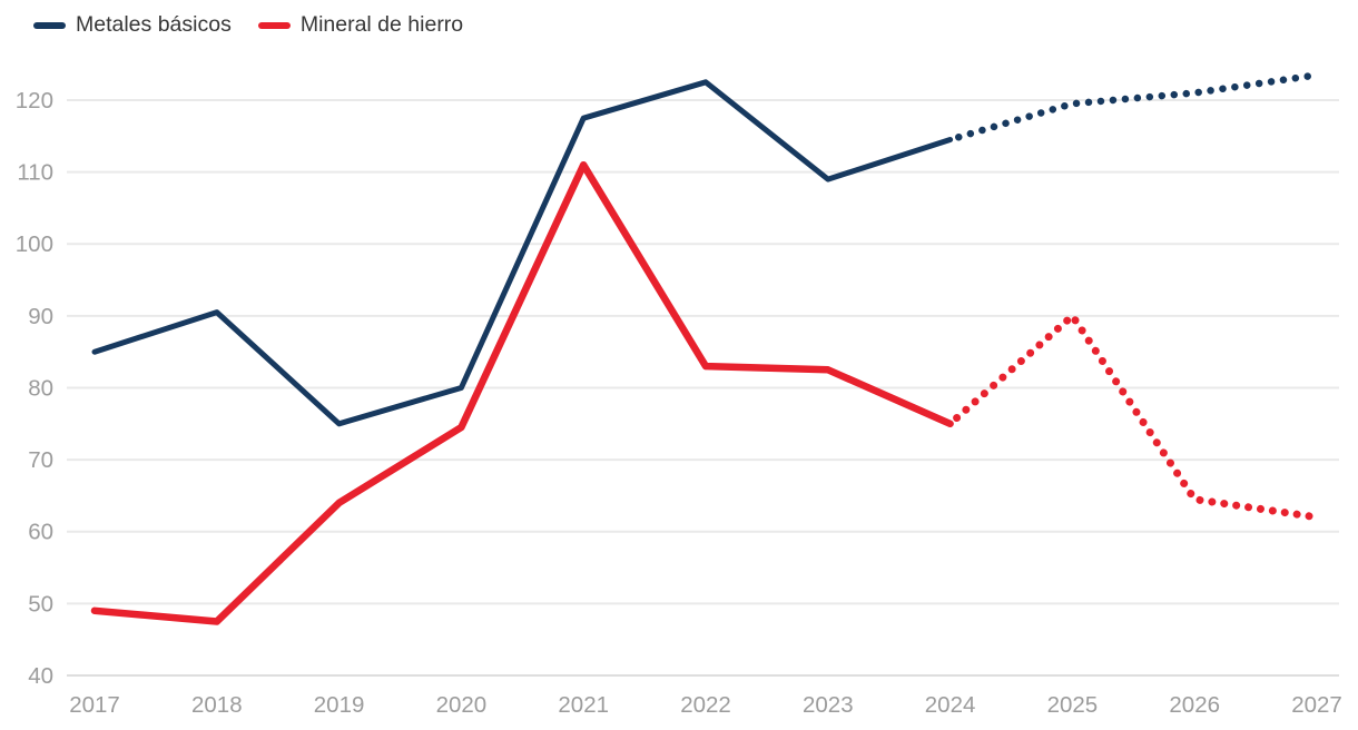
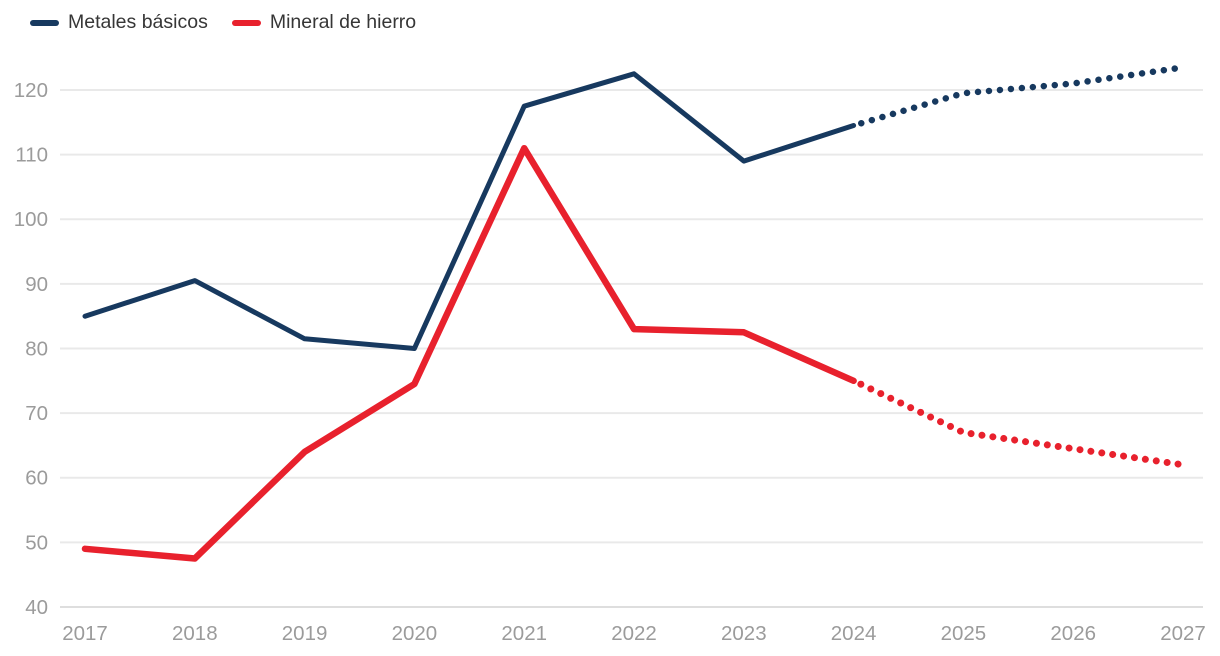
Metales básicos/2019: 75 -> 82
Mineral de hierro/2025: 90 -> 67
